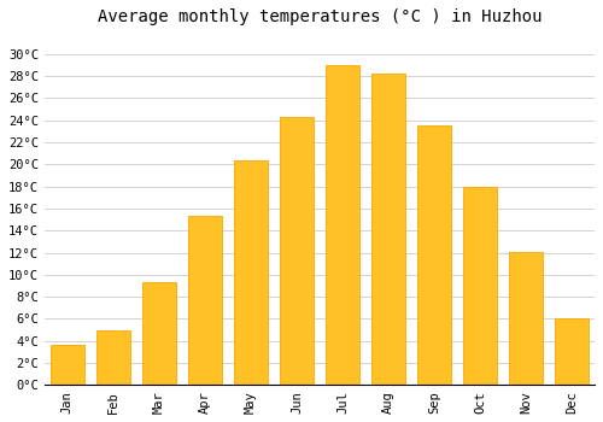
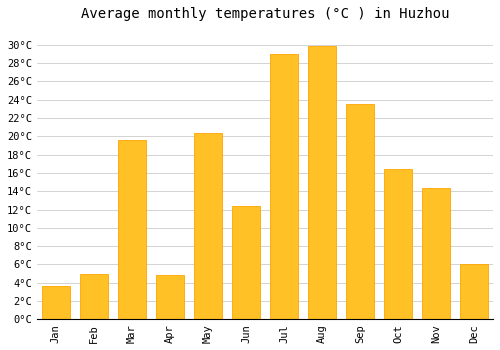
Mar: 9.3°C -> 19.6°C
Apr: 15.3°C -> 4.8°C
Jun: 24.3°C -> 12.4°C
Aug: 28.2°C -> 29.8°C
Oct: 17.9°C -> 16.4°C
Nov: 12.1°C -> 14.4°C
